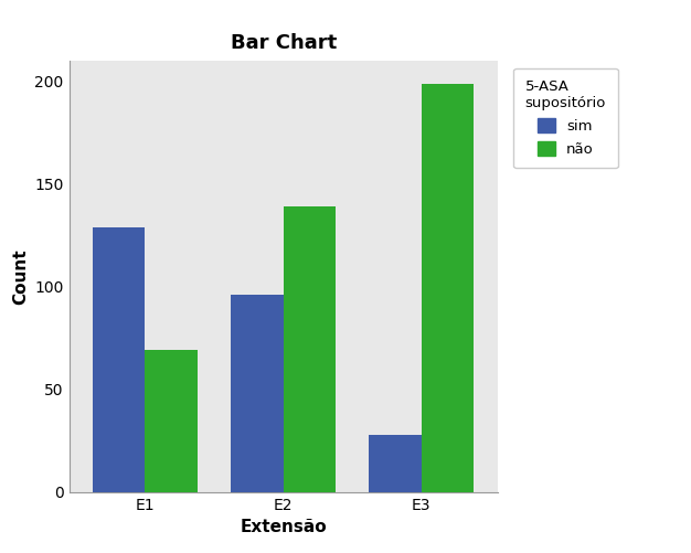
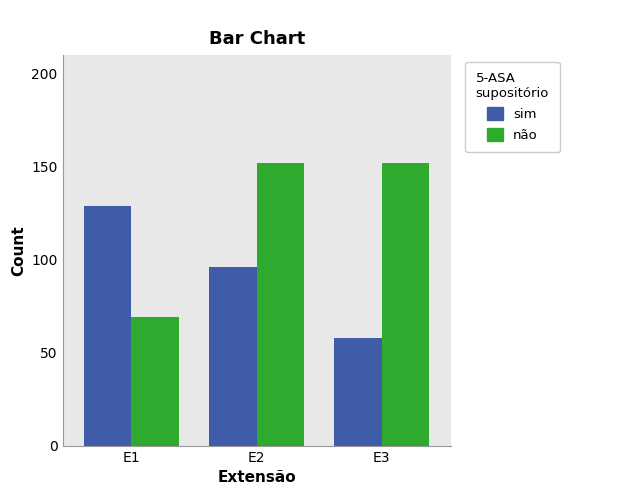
não/E2: 139 -> 152
sim/E3: 28 -> 58
não/E3: 199 -> 152
